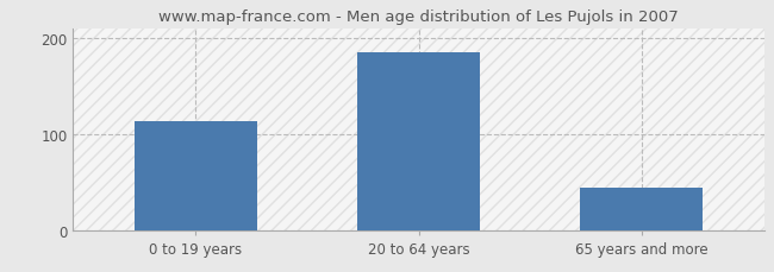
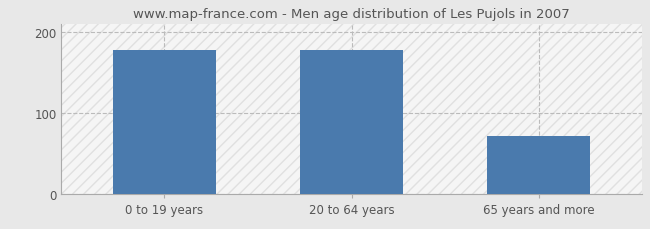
0 to 19 years: 114 -> 178
20 to 64 years: 185 -> 178
65 years and more: 44 -> 72
